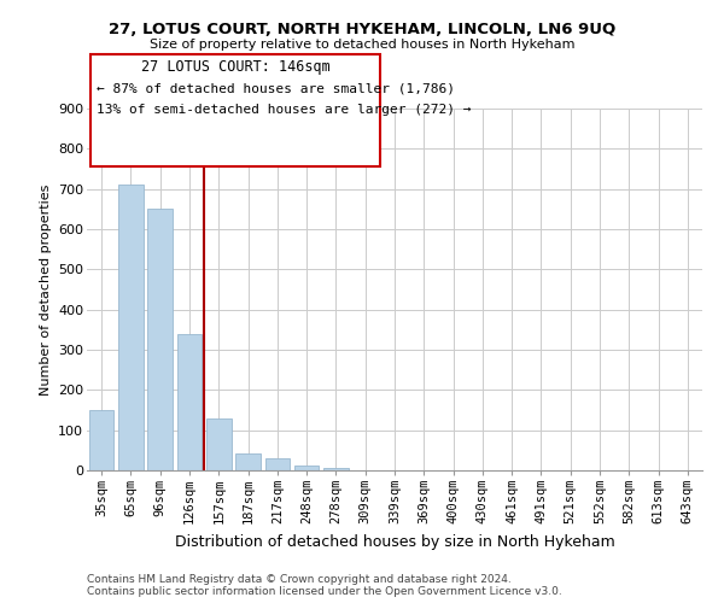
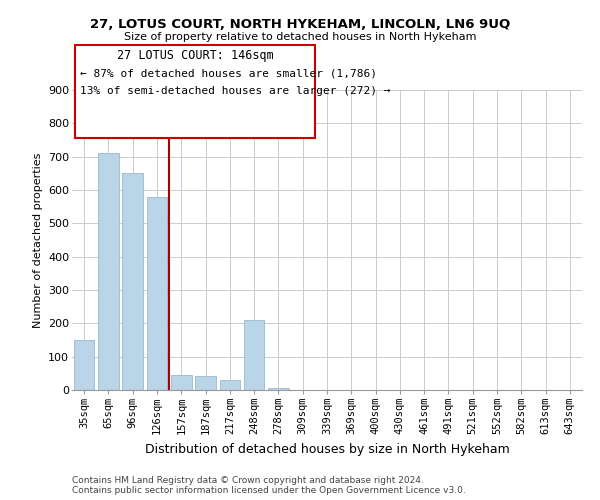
126sqm: 340 -> 580
157sqm: 130 -> 45
248sqm: 12 -> 210
